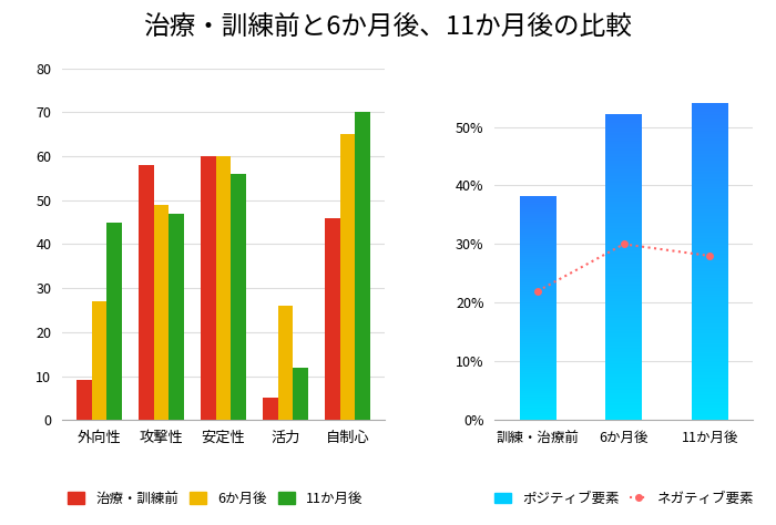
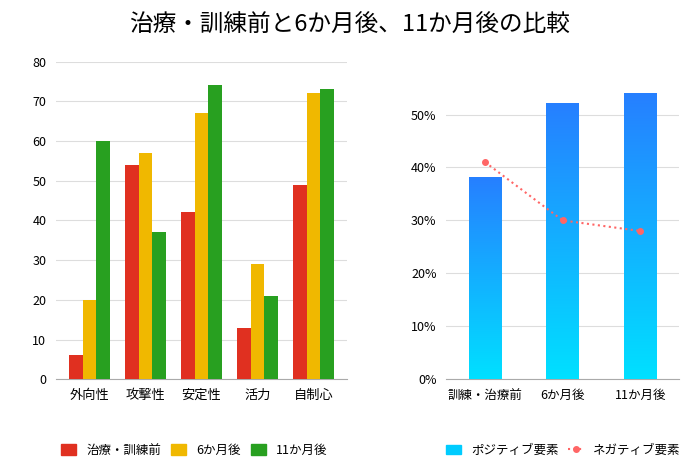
治療・訓練前/外向性: 9 -> 6
6か月後/外向性: 27 -> 20
11か月後/外向性: 45 -> 60
治療・訓練前/攻撃性: 58 -> 54
6か月後/攻撃性: 49 -> 57
11か月後/攻撃性: 47 -> 37
治療・訓練前/安定性: 60 -> 42
6か月後/安定性: 60 -> 67
11か月後/安定性: 56 -> 74
治療・訓練前/活力: 5 -> 13
6か月後/活力: 26 -> 29
11か月後/活力: 12 -> 21
治療・訓練前/自制心: 46 -> 49
6か月後/自制心: 65 -> 72
11か月後/自制心: 70 -> 73
訓練・治療前: 22% -> 41%
